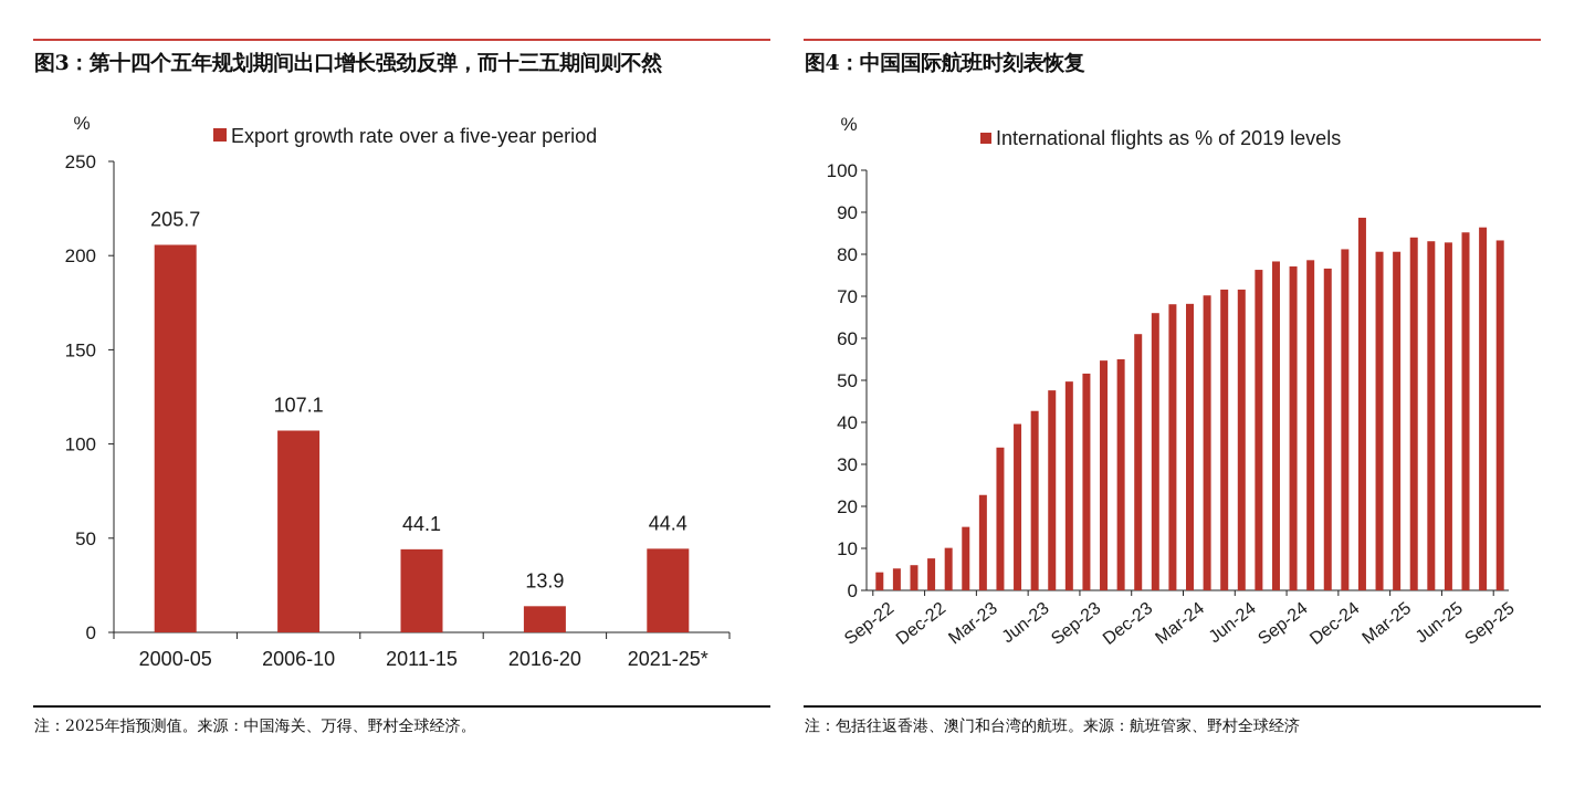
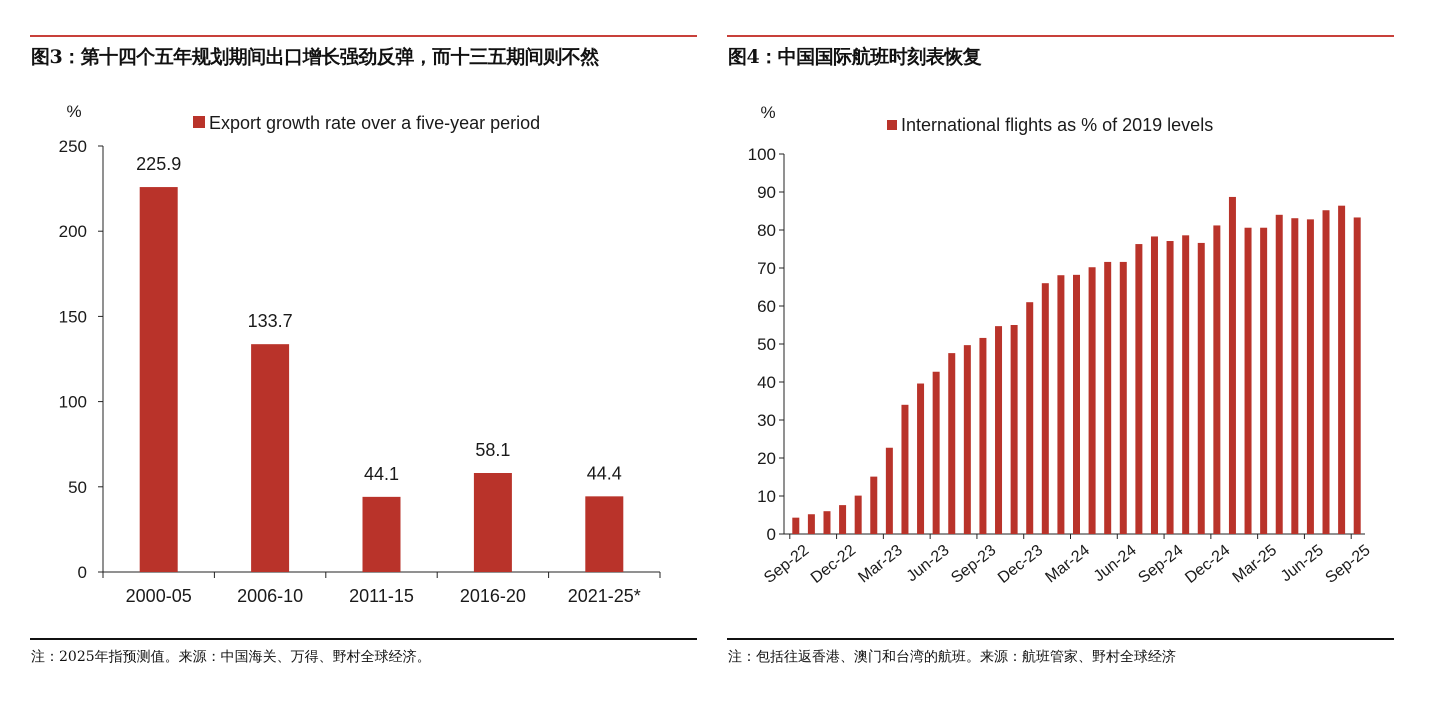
图3：第十四个五年规划期间出口增长强劲反弹，而十三五期间则不然/2000-05: 205.7 -> 225.9
图3：第十四个五年规划期间出口增长强劲反弹，而十三五期间则不然/2006-10: 107.1 -> 133.7
图3：第十四个五年规划期间出口增长强劲反弹，而十三五期间则不然/2016-20: 13.9 -> 58.1
